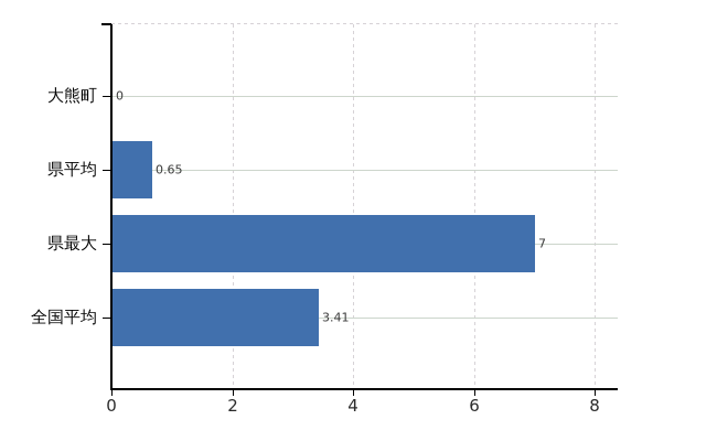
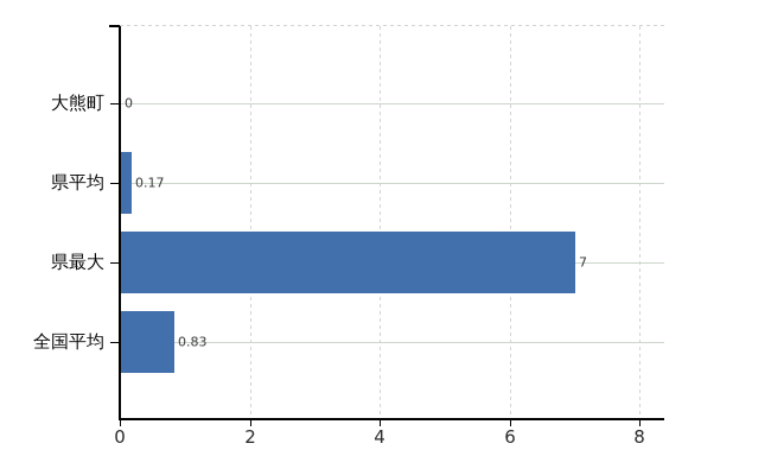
県平均: 0.65 -> 0.17
全国平均: 3.41 -> 0.83
